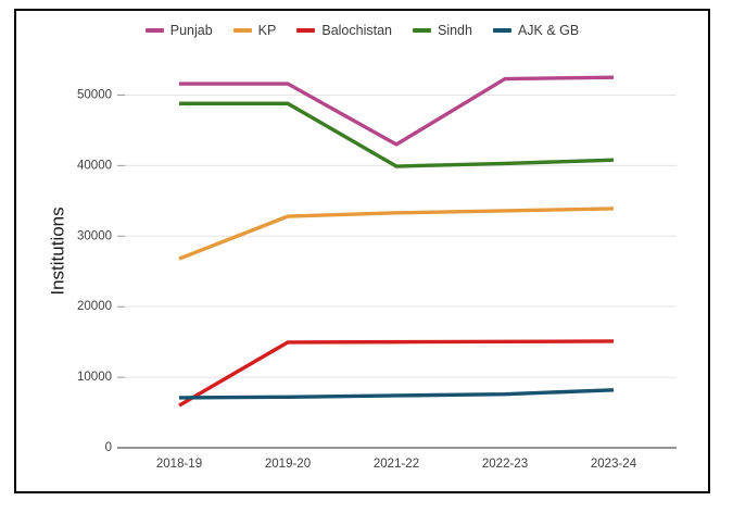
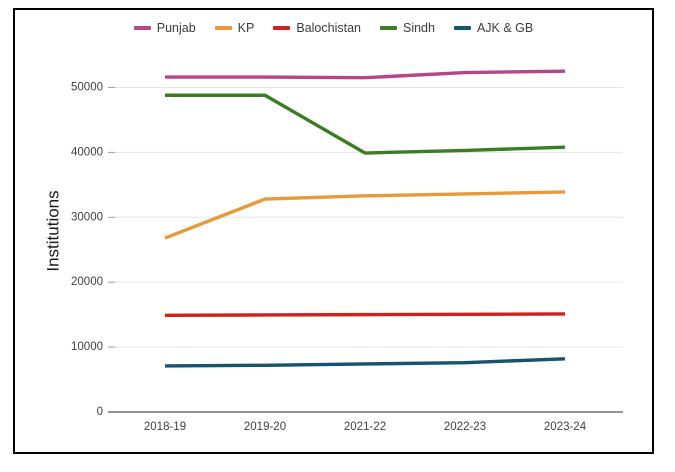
Balochistan/2018-19: 6000 -> 15000
Punjab/2021-22: 43000 -> 52000
